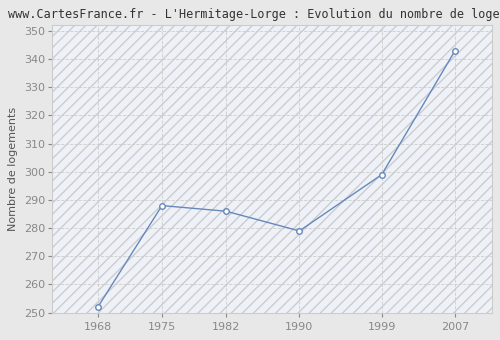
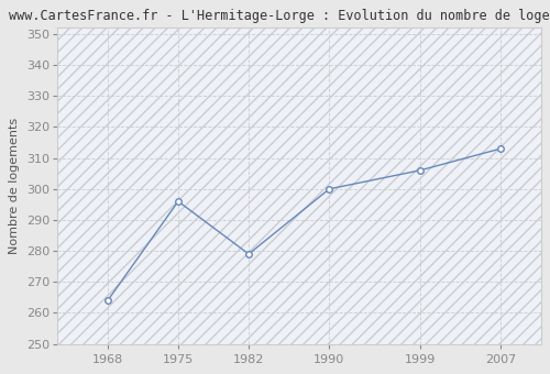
1968: 252 -> 264
1975: 288 -> 296
1982: 286 -> 279
1990: 279 -> 300
1999: 299 -> 306
2007: 343 -> 313
